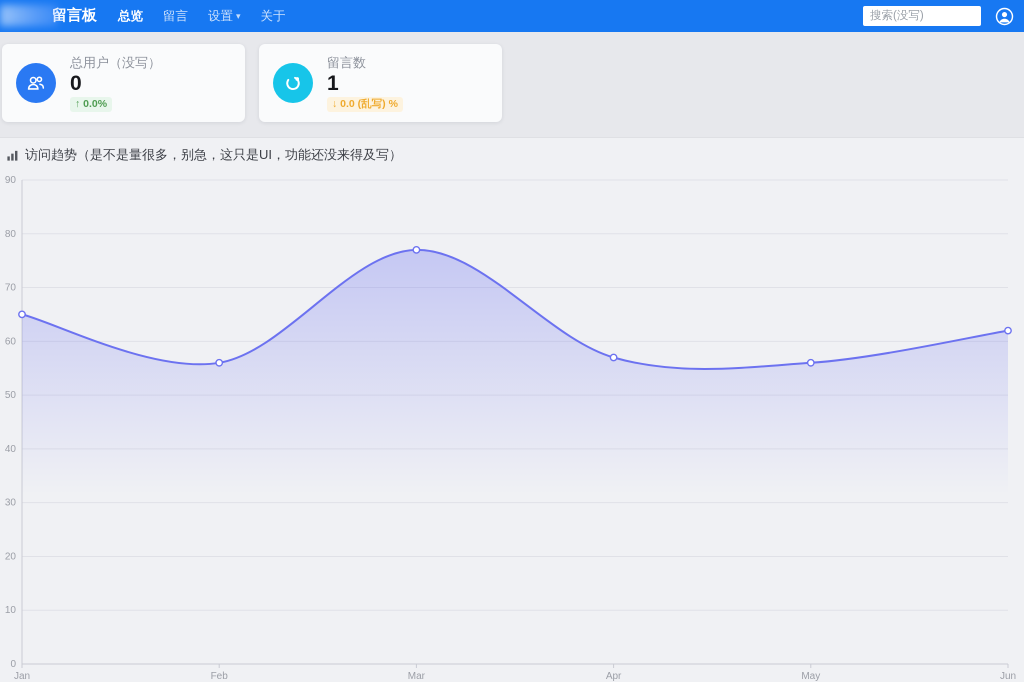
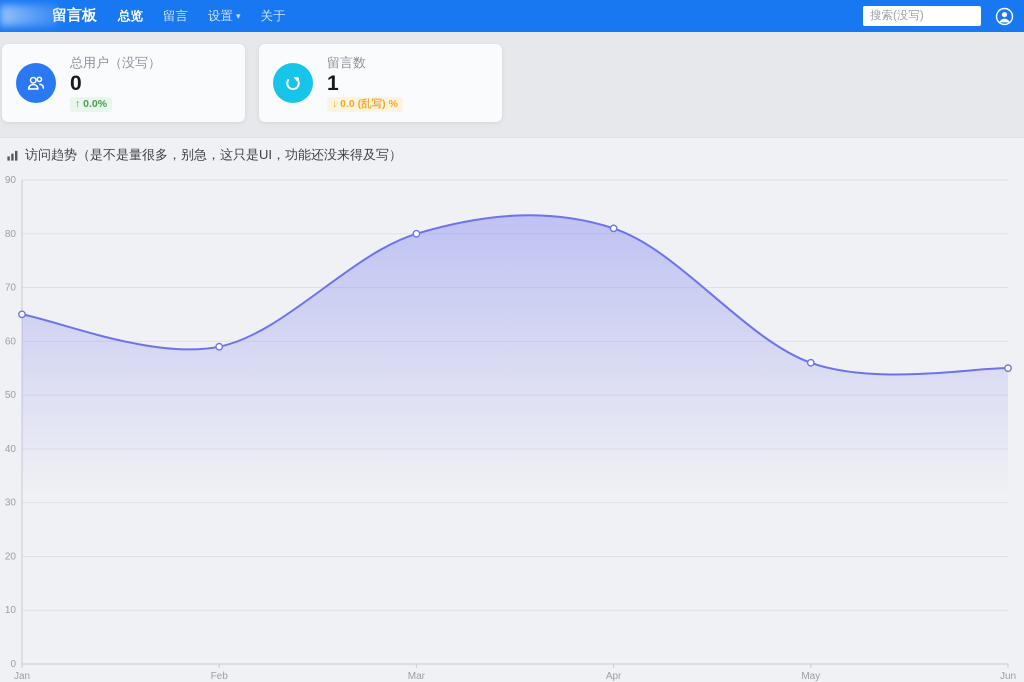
Feb: 56 -> 59
Mar: 77 -> 80
Apr: 57 -> 81
Jun: 62 -> 55
